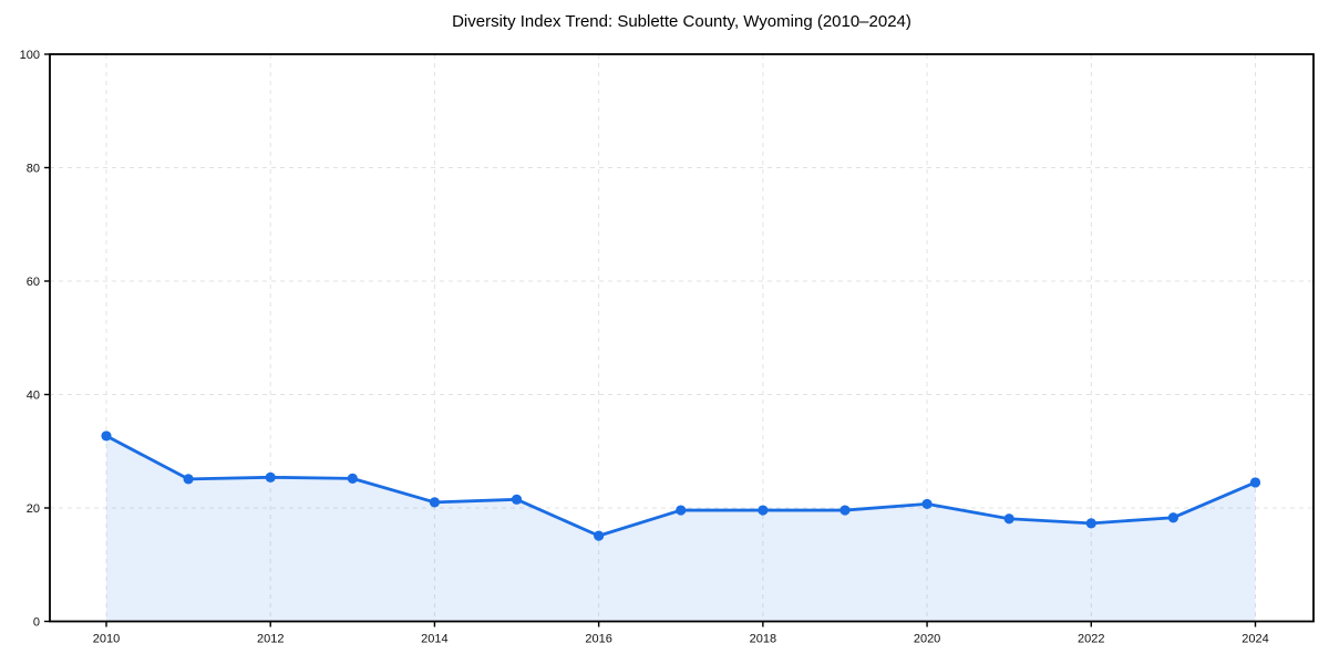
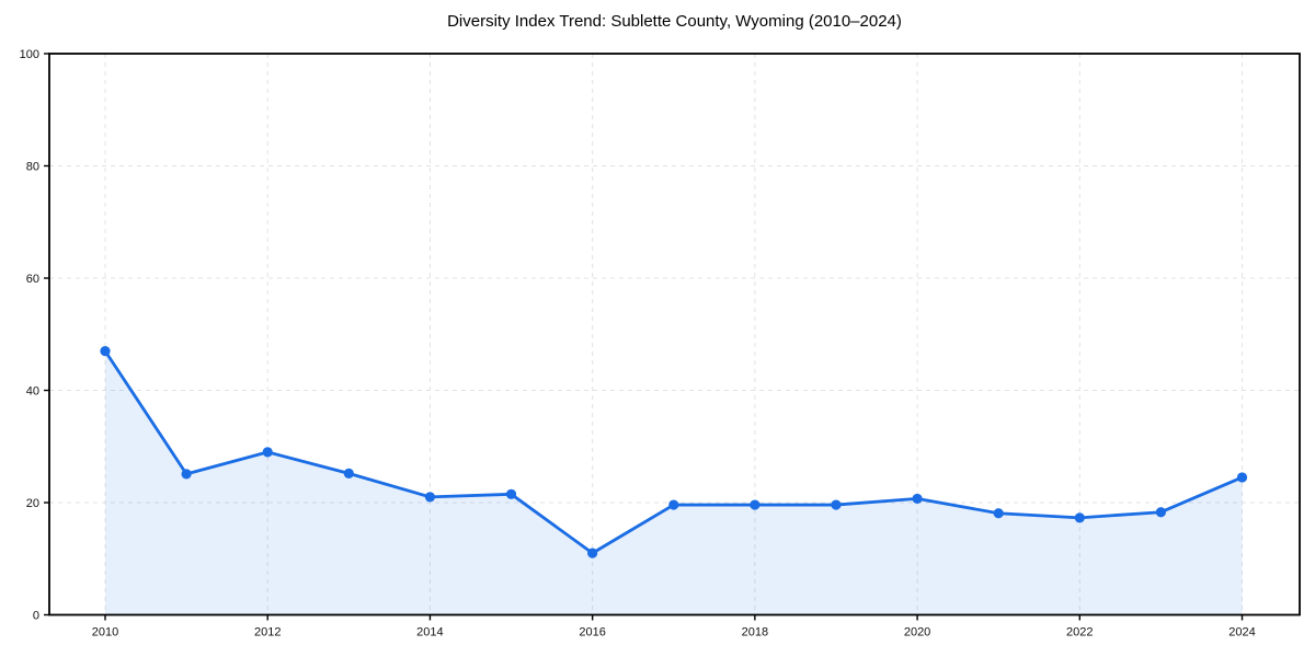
2010: 33 -> 47
2012: 25 -> 29
2016: 15 -> 11
